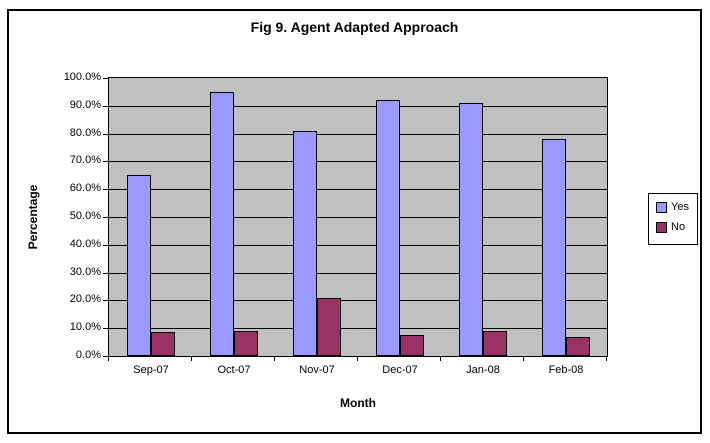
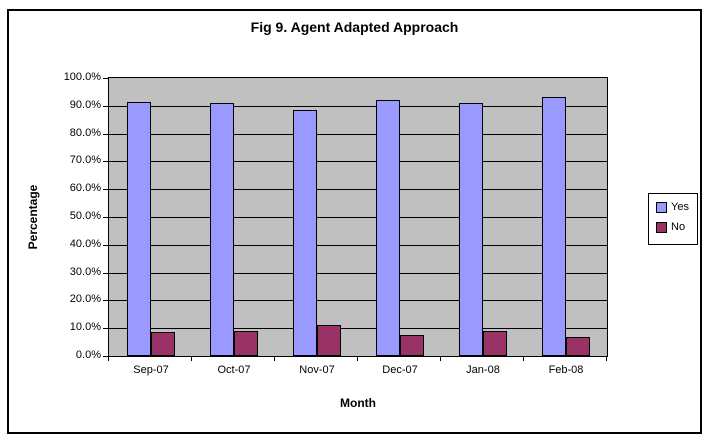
Yes/Sep-07: 65% -> 92%
Yes/Oct-07: 95% -> 91%
Yes/Nov-07: 81% -> 88%
No/Nov-07: 21% -> 11%
Yes/Feb-08: 78% -> 93%
